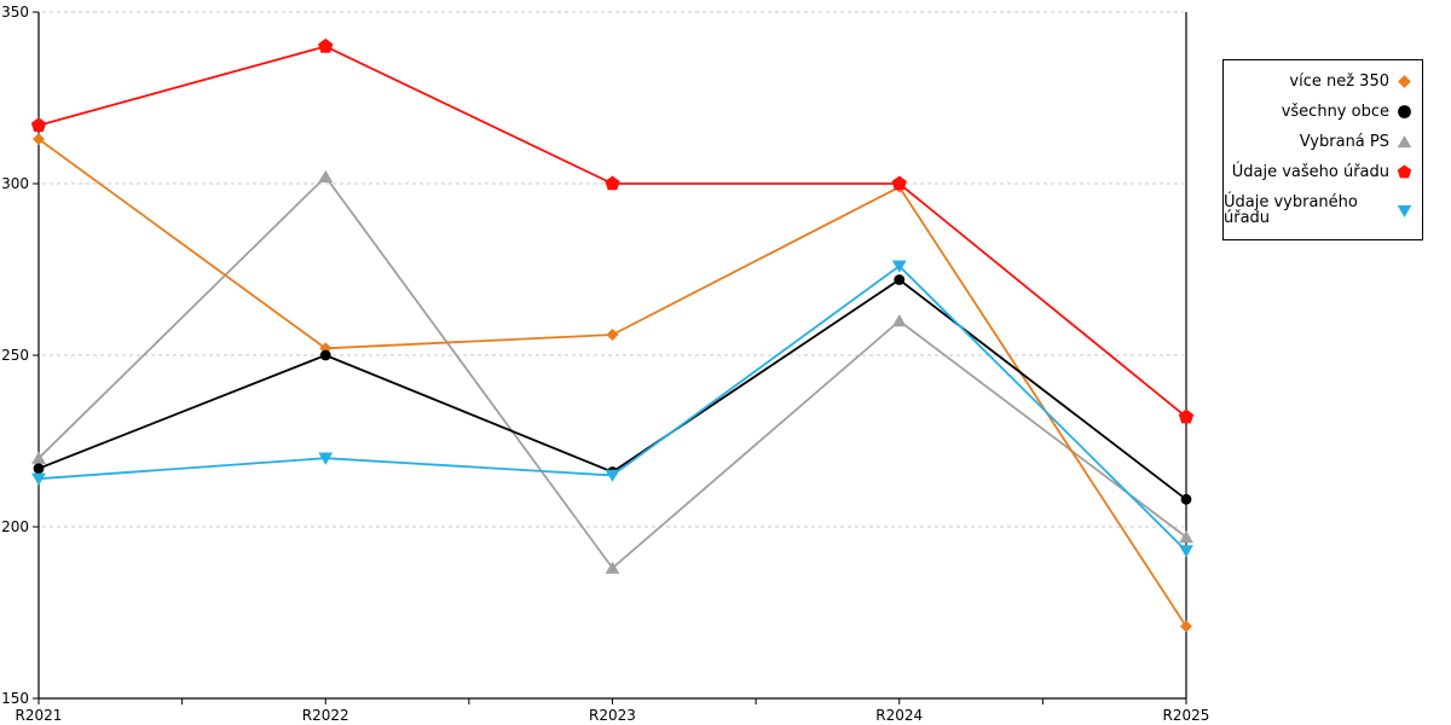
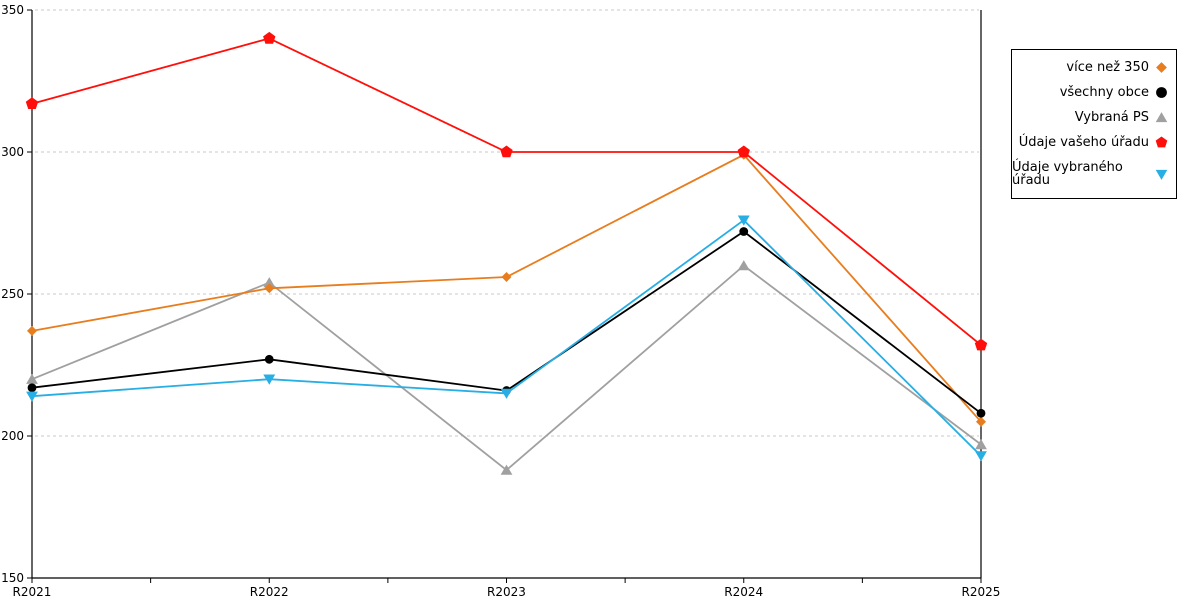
více než 350/R2021: 313 -> 237
všechny obce/R2022: 250 -> 227
Vybraná PS/R2022: 302 -> 254
více než 350/R2025: 171 -> 205
